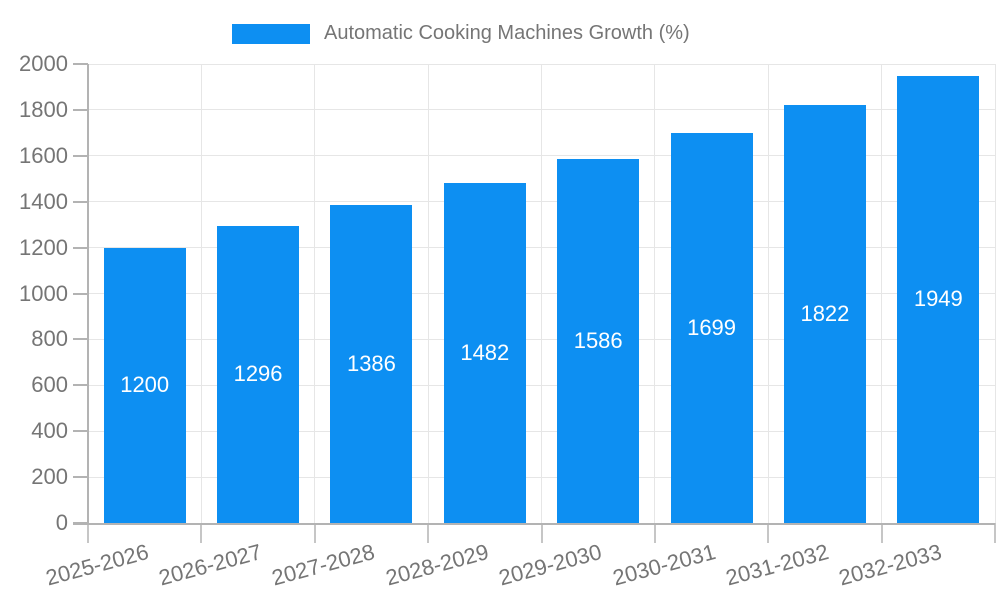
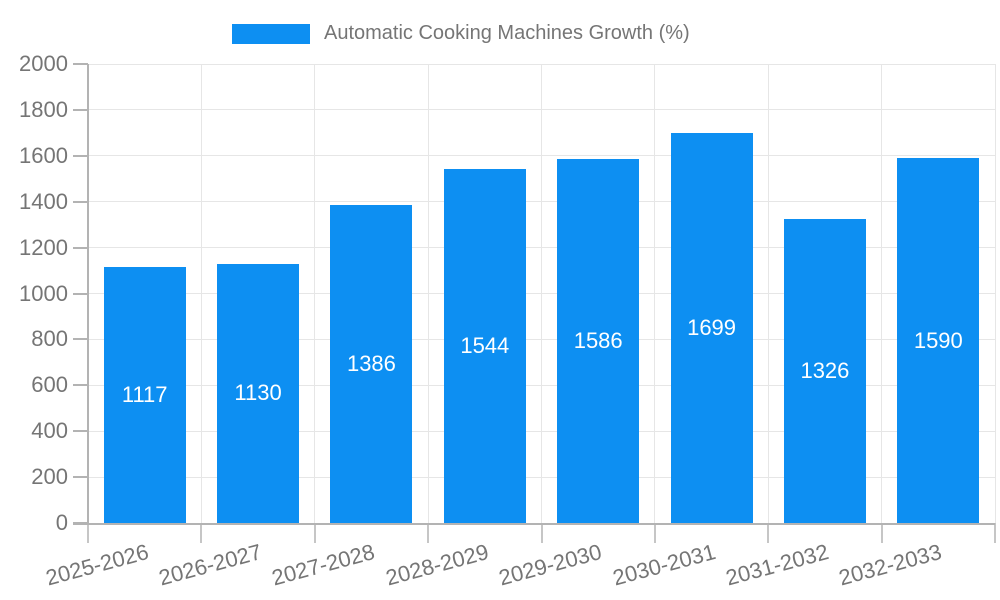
2025-2026: 1200 -> 1117
2026-2027: 1296 -> 1130
2028-2029: 1482 -> 1544
2031-2032: 1822 -> 1326
2032-2033: 1949 -> 1590
